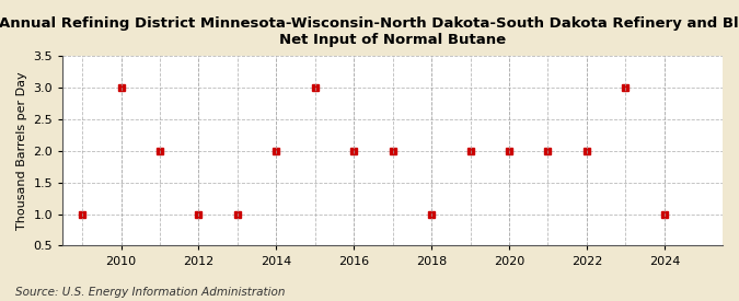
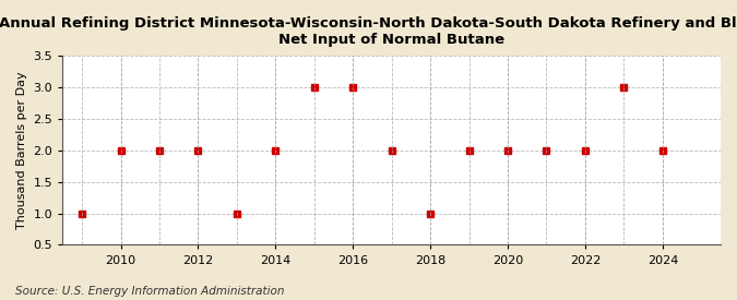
2010: 3 -> 2
2012: 1 -> 2
2016: 2 -> 3
2024: 1 -> 2
